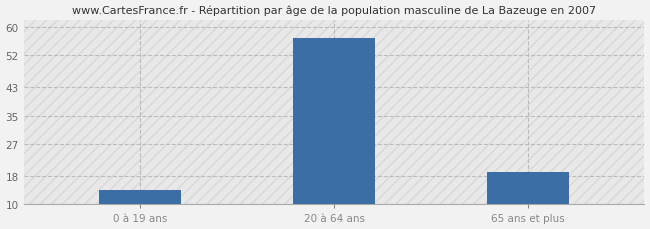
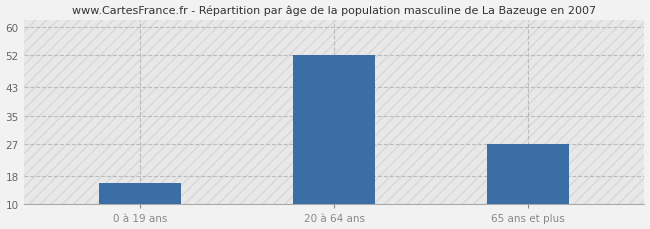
0 à 19 ans: 14 -> 16
20 à 64 ans: 57 -> 52
65 ans et plus: 19 -> 27
